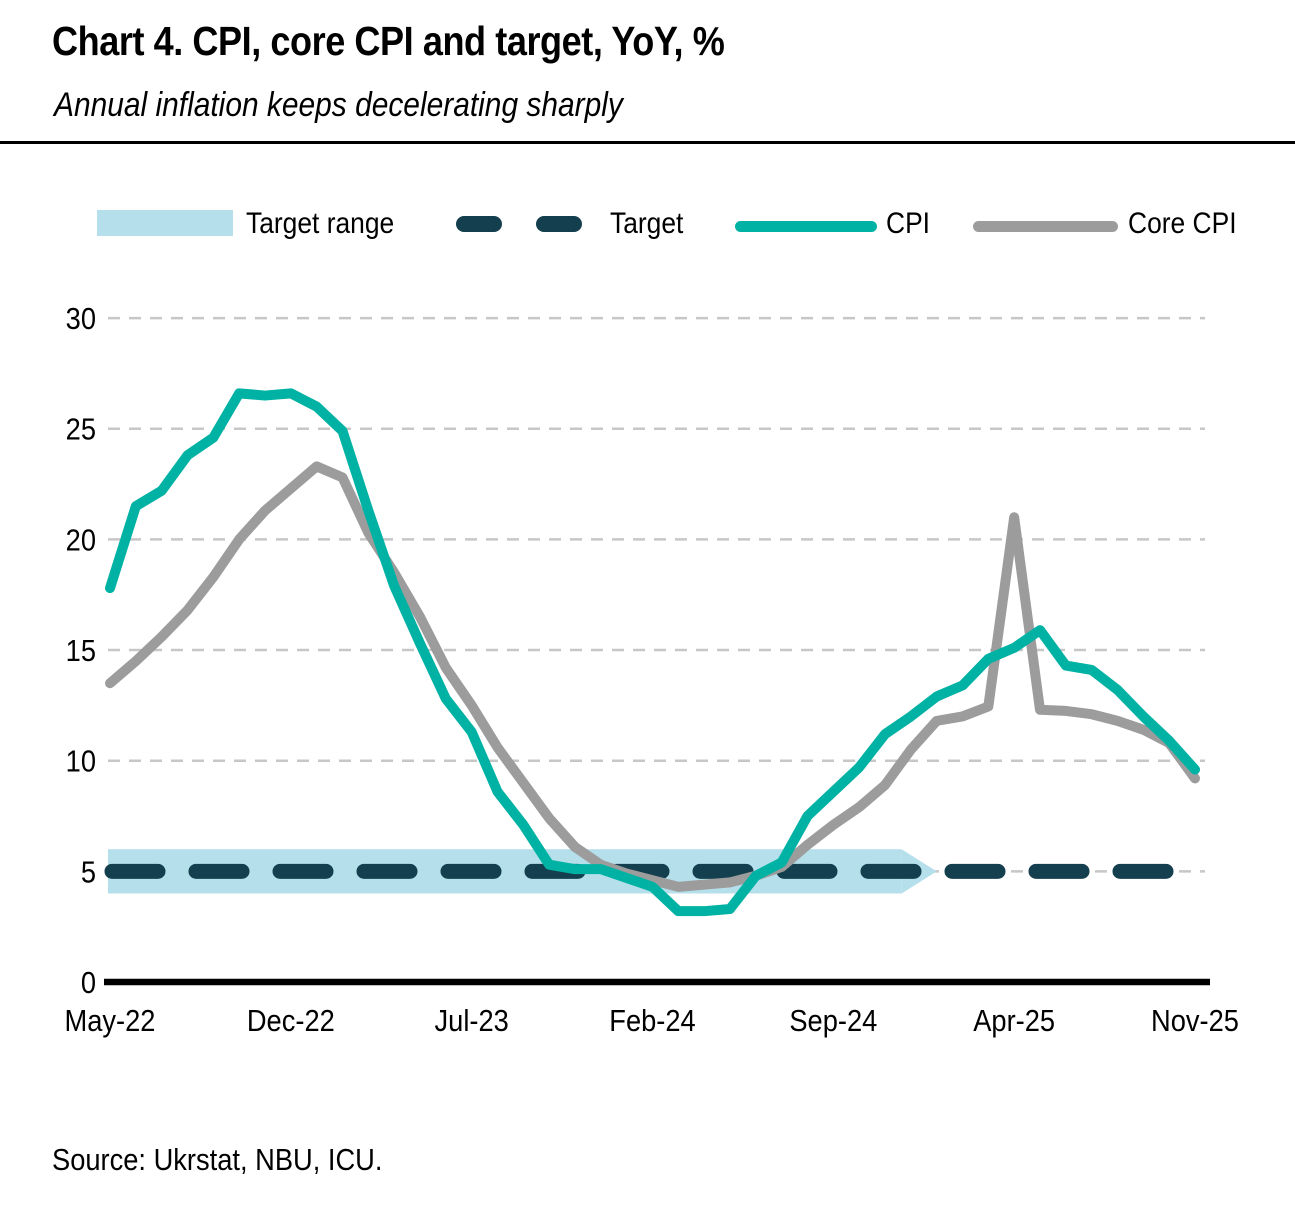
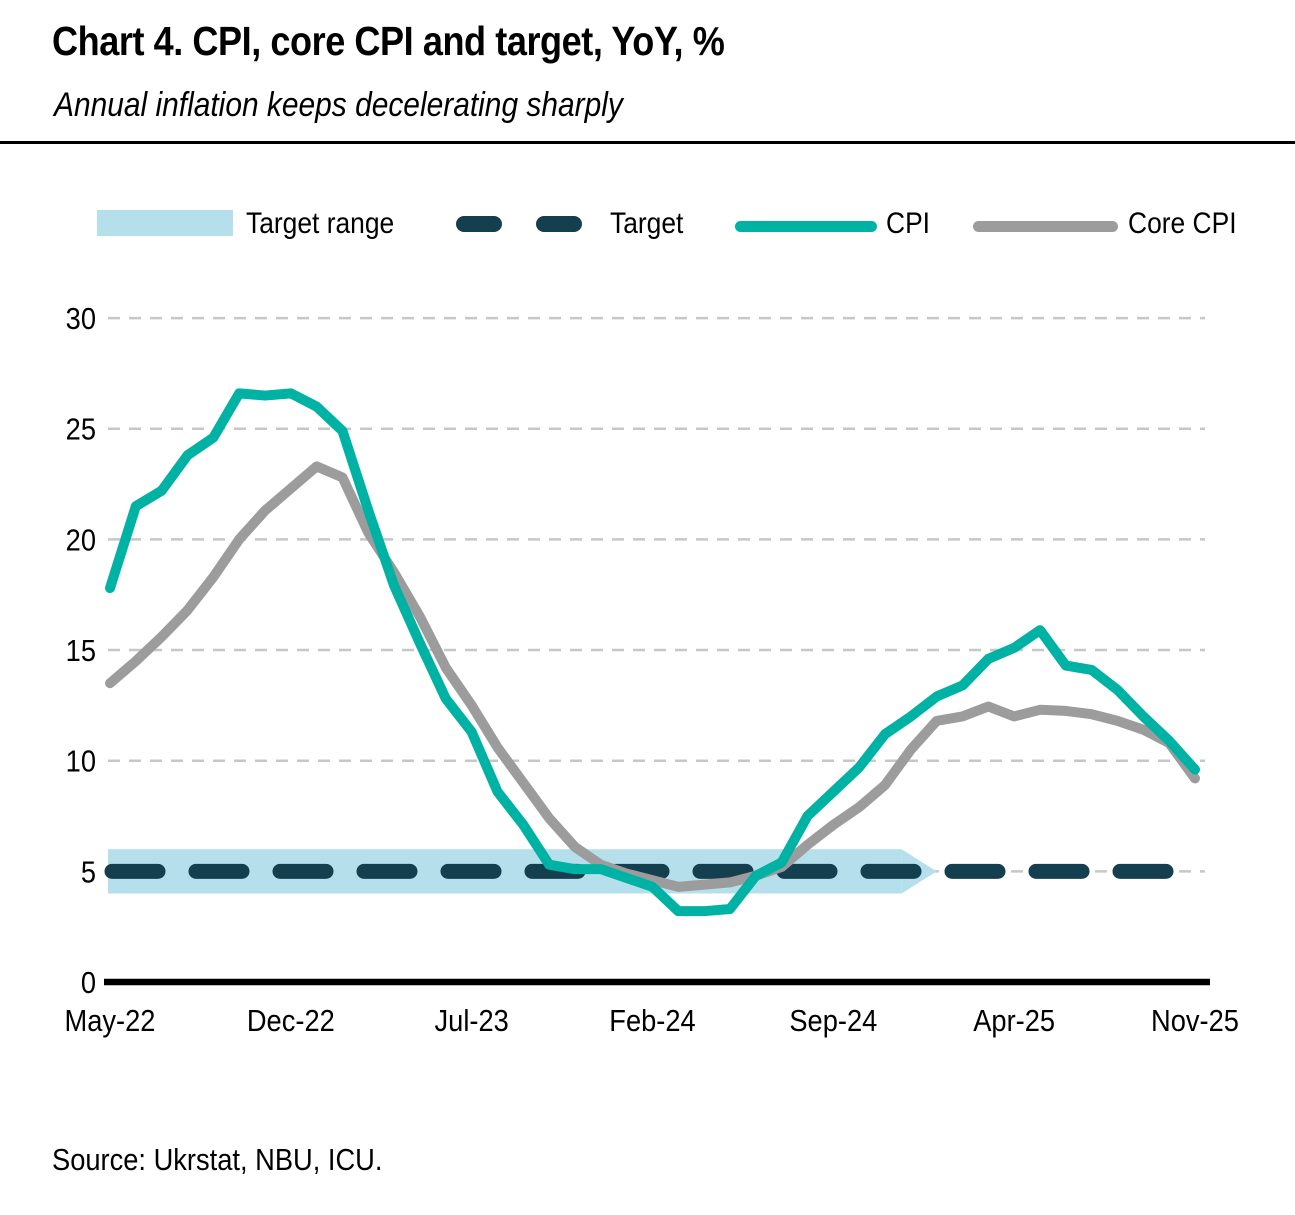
Core CPI/Apr-25: 21.0 -> 12.0
